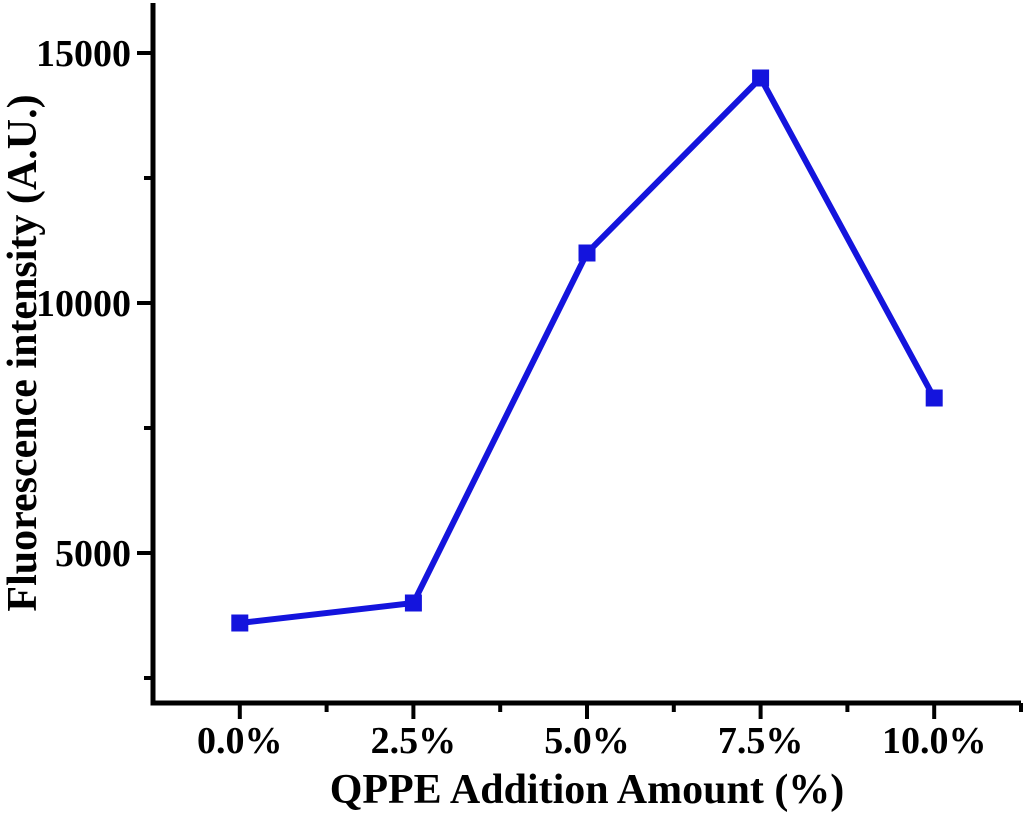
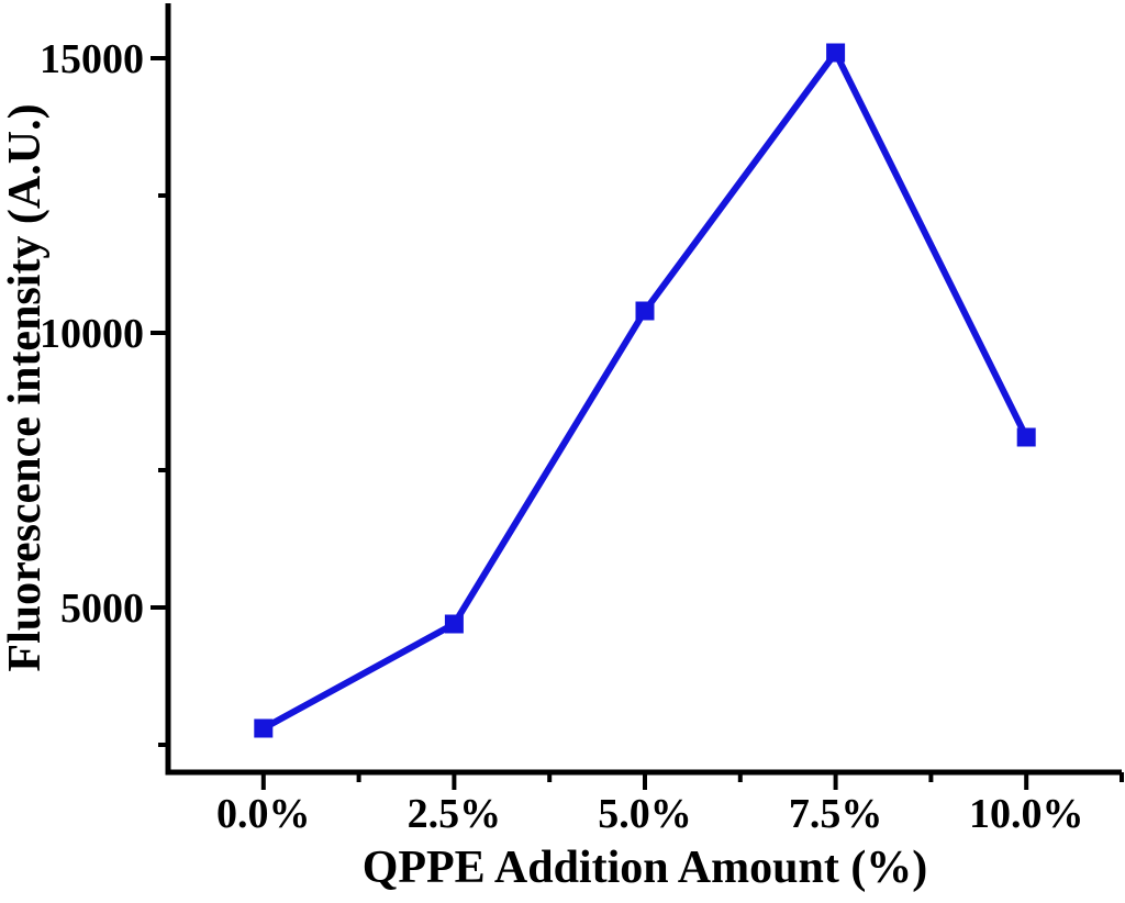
0.0%: 3600 -> 2800
2.5%: 4000 -> 4700
5.0%: 11000 -> 10400
7.5%: 14500 -> 15100
